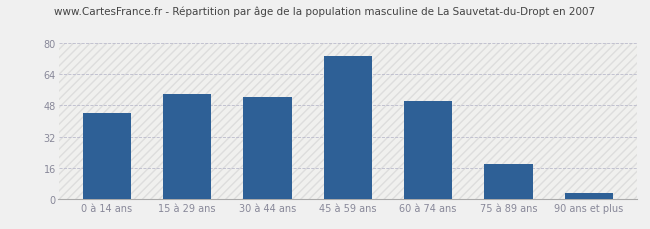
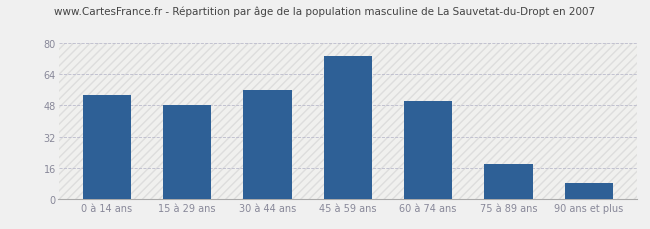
0 à 14 ans: 44 -> 53
15 à 29 ans: 54 -> 48
30 à 44 ans: 52 -> 56
90 ans et plus: 3 -> 8
